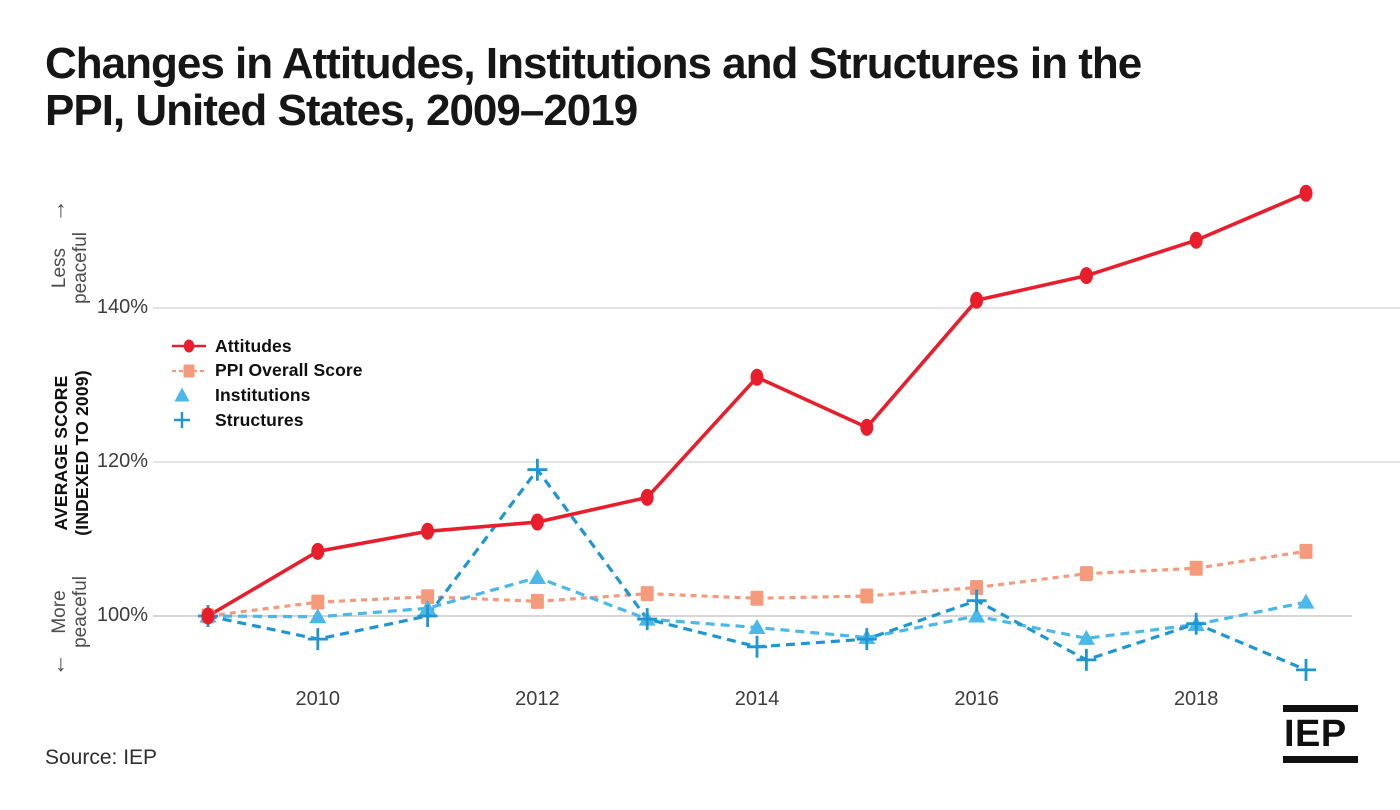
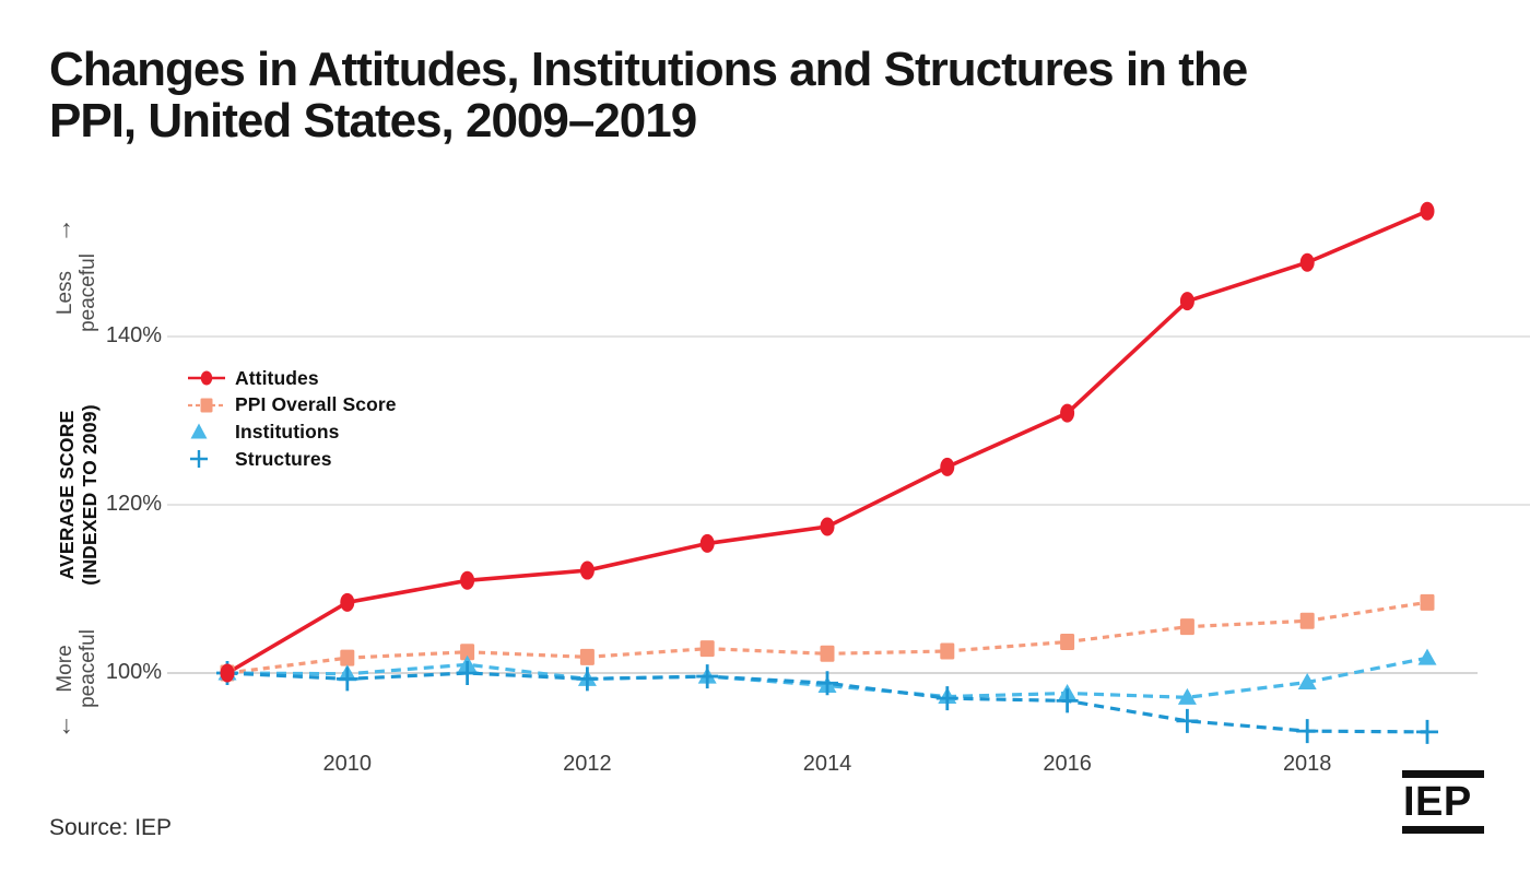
Structures/2010: 97% -> 99%
Institutions/2012: 105% -> 99%
Structures/2012: 119% -> 99%
Attitudes/2014: 131% -> 117%
Structures/2014: 96% -> 99%
Attitudes/2016: 141% -> 131%
Institutions/2016: 100% -> 98%
Structures/2016: 102% -> 97%
Structures/2018: 99% -> 93%
